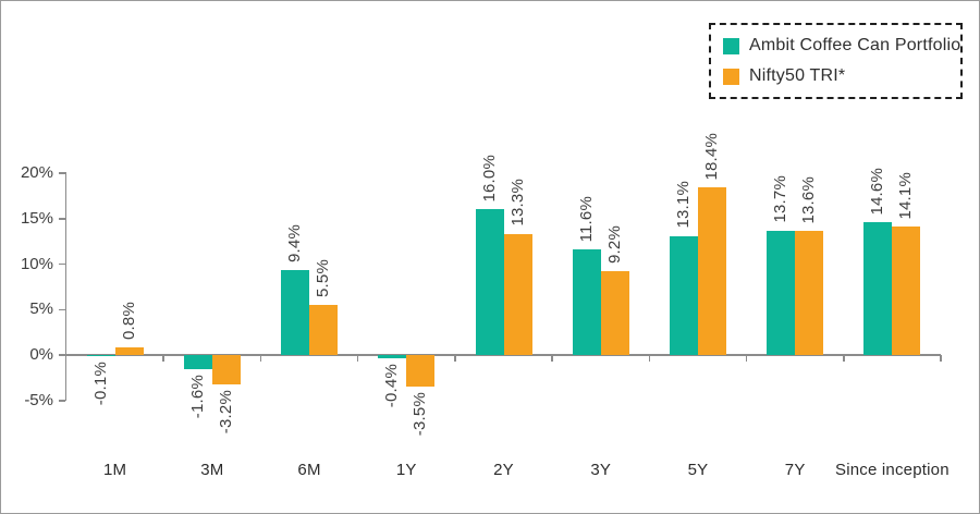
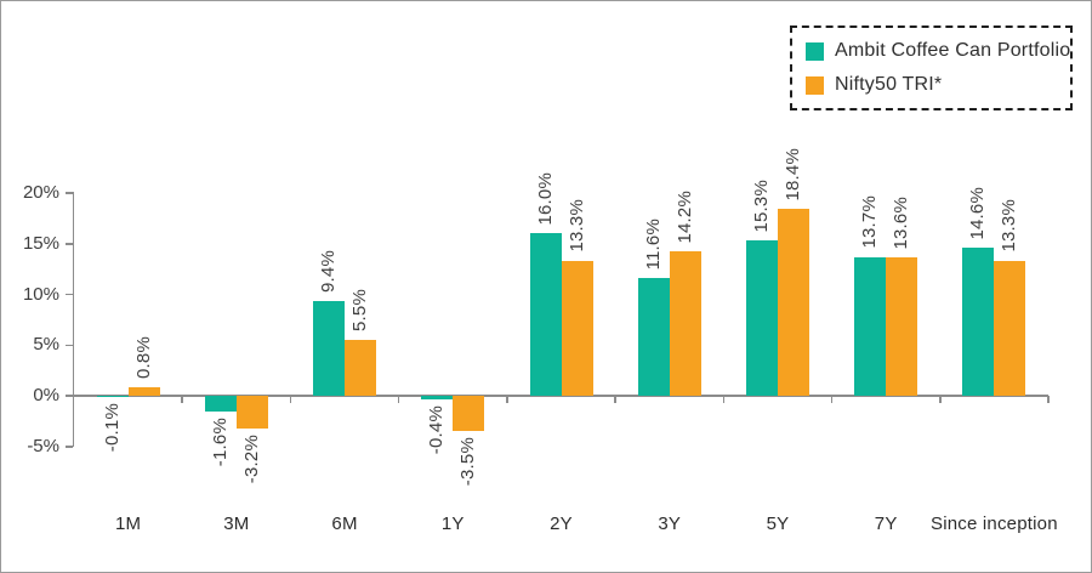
Nifty50 TRI*/3Y: 9.2% -> 14.2%
Ambit Coffee Can Portfolio/5Y: 13.1% -> 15.3%
Nifty50 TRI*/Since inception: 14.1% -> 13.3%
